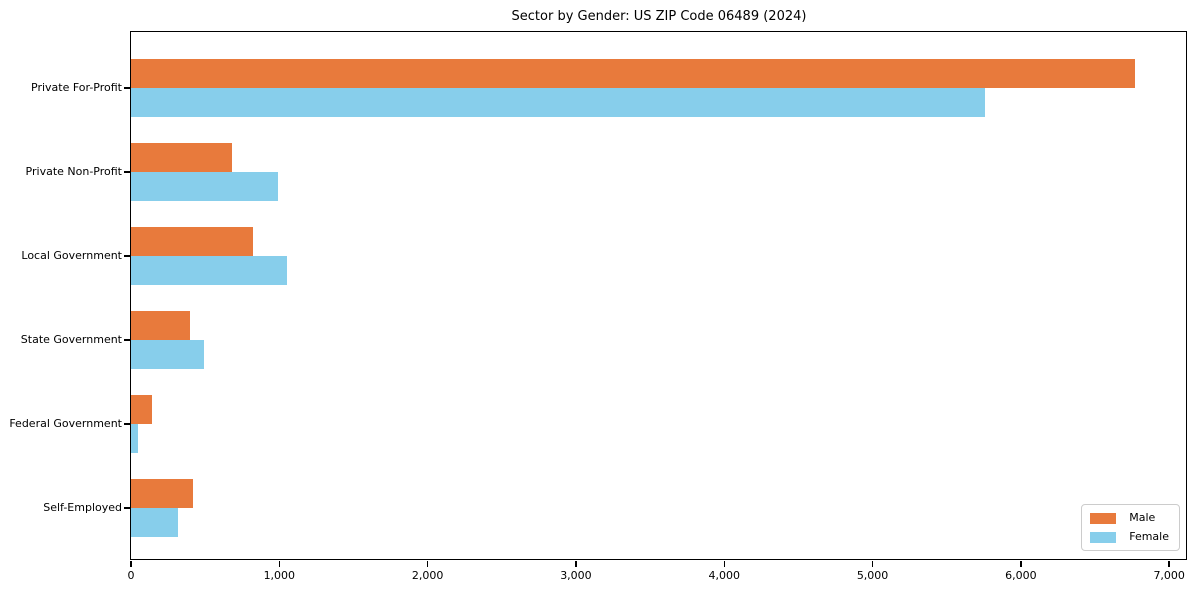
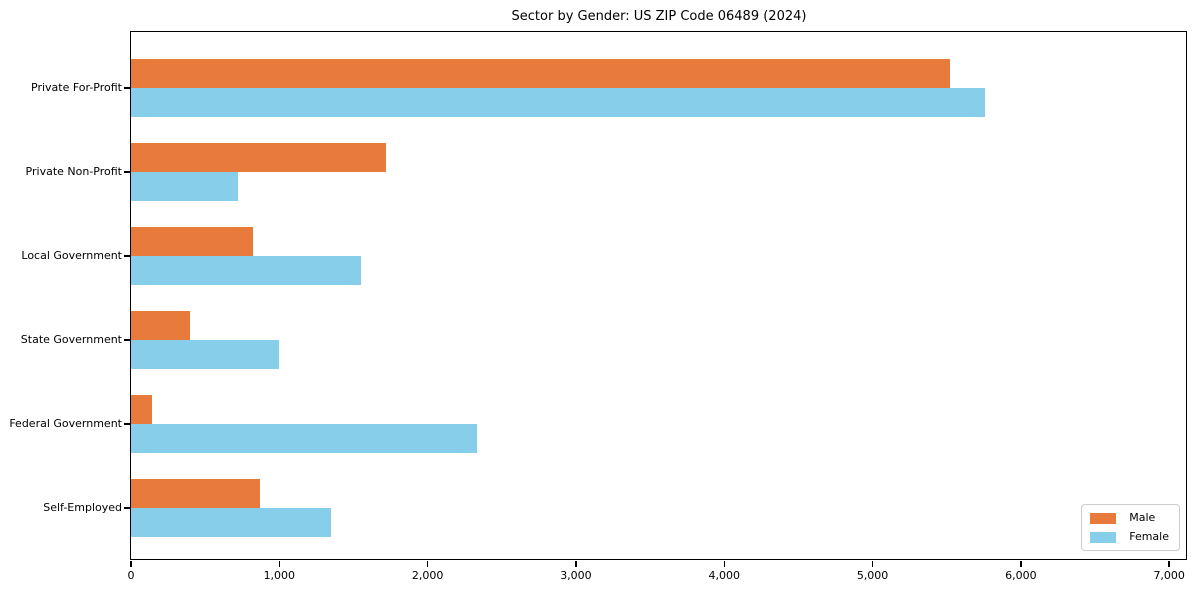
Male/Private For-Profit: 6770 -> 5520
Male/Private Non-Profit: 680 -> 1720
Female/Private Non-Profit: 990 -> 720
Female/Local Government: 1050 -> 1550
Female/State Government: 490 -> 1000
Female/Federal Government: 50 -> 2330
Male/Self-Employed: 420 -> 870
Female/Self-Employed: 320 -> 1350
